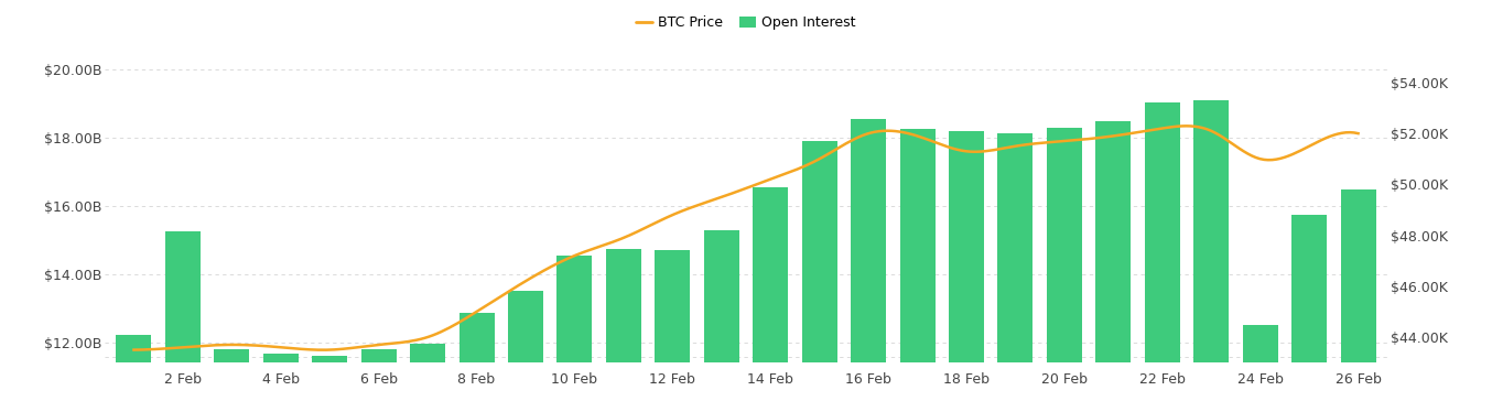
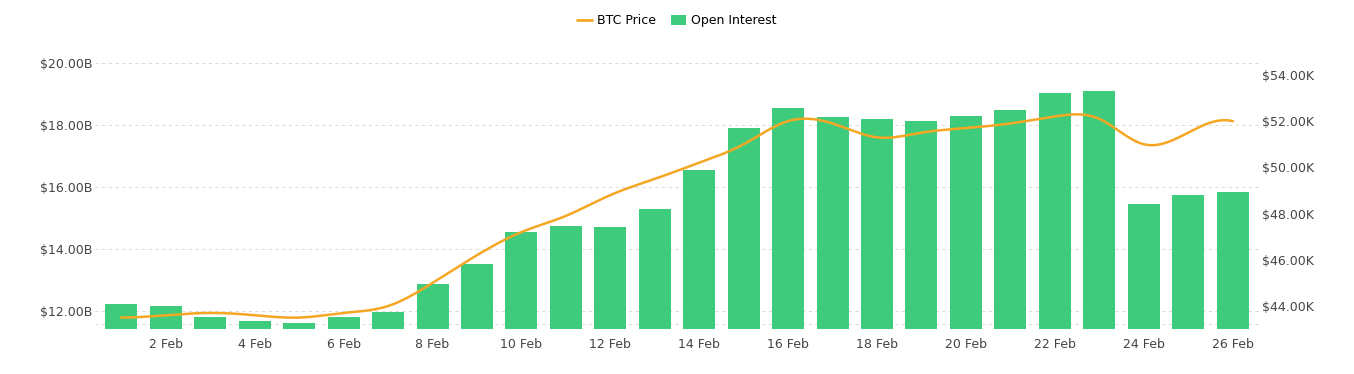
Open Interest/2 Feb: $15.25B -> $12.15B
Open Interest/24 Feb: $12.50B -> $15.45B
Open Interest/26 Feb: $16.50B -> $15.85B
